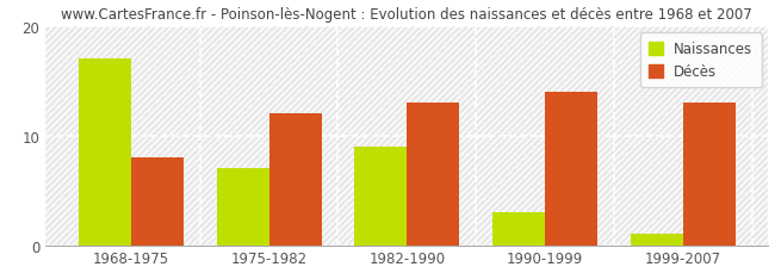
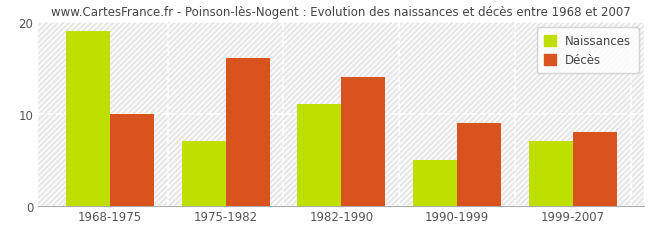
Naissances/1968-1975: 17 -> 19
Décès/1968-1975: 8 -> 10
Décès/1975-1982: 12 -> 16
Naissances/1982-1990: 9 -> 11
Décès/1982-1990: 13 -> 14
Naissances/1990-1999: 3 -> 5
Décès/1990-1999: 14 -> 9
Naissances/1999-2007: 1 -> 7
Décès/1999-2007: 13 -> 8
